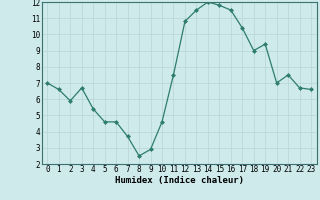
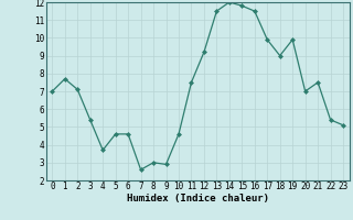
1: 6.6 -> 7.7
2: 5.9 -> 7.1
3: 6.7 -> 5.4
4: 5.4 -> 3.7
7: 3.7 -> 2.6
8: 2.5 -> 3.0
12: 10.8 -> 9.2
17: 10.4 -> 9.9
19: 9.4 -> 9.9
22: 6.7 -> 5.4
23: 6.6 -> 5.1
